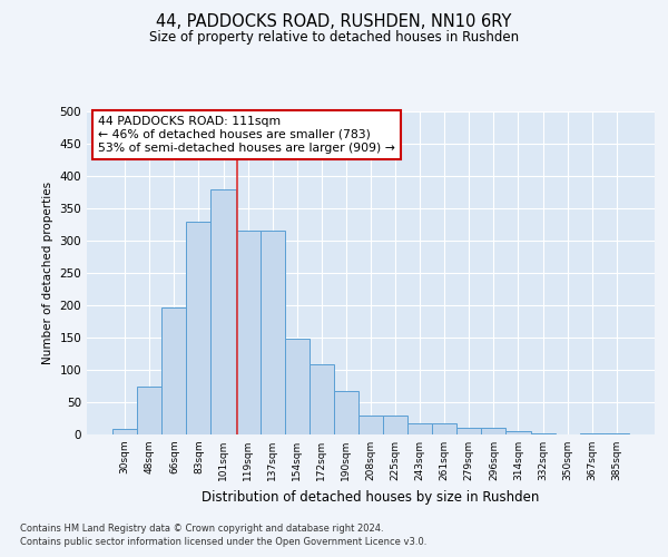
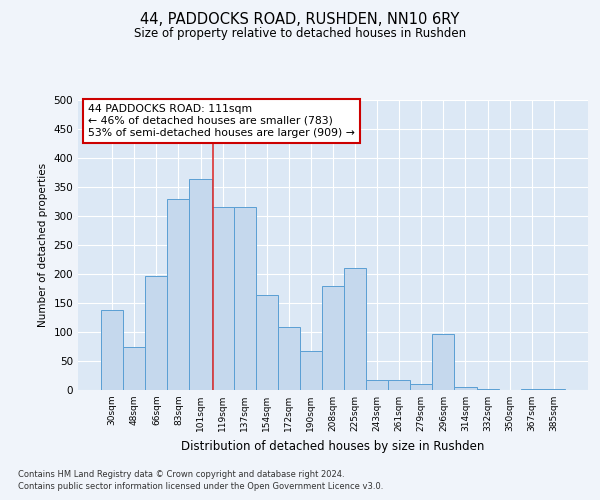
30sqm: 8 -> 138
101sqm: 379 -> 364
154sqm: 148 -> 164
208sqm: 30 -> 180
225sqm: 30 -> 210
296sqm: 11 -> 96
